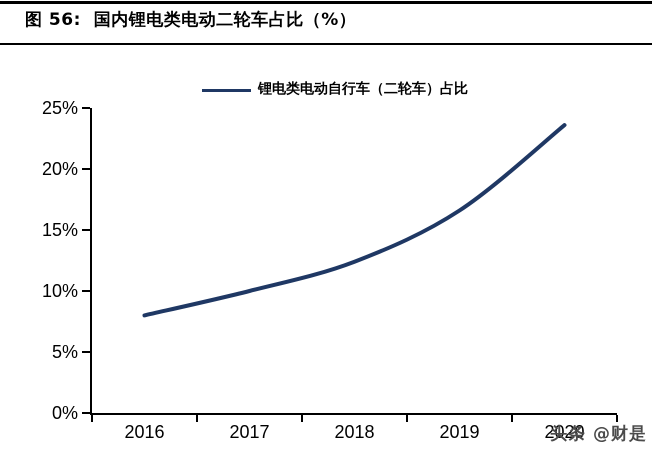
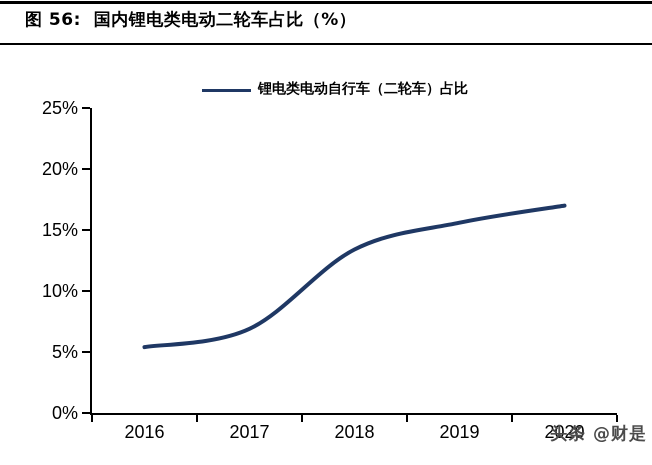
2016: 8.0% -> 5.4%
2017: 10.0% -> 6.9%
2018: 12.4% -> 13.4%
2019: 16.6% -> 15.6%
2020: 23.6% -> 17.0%
